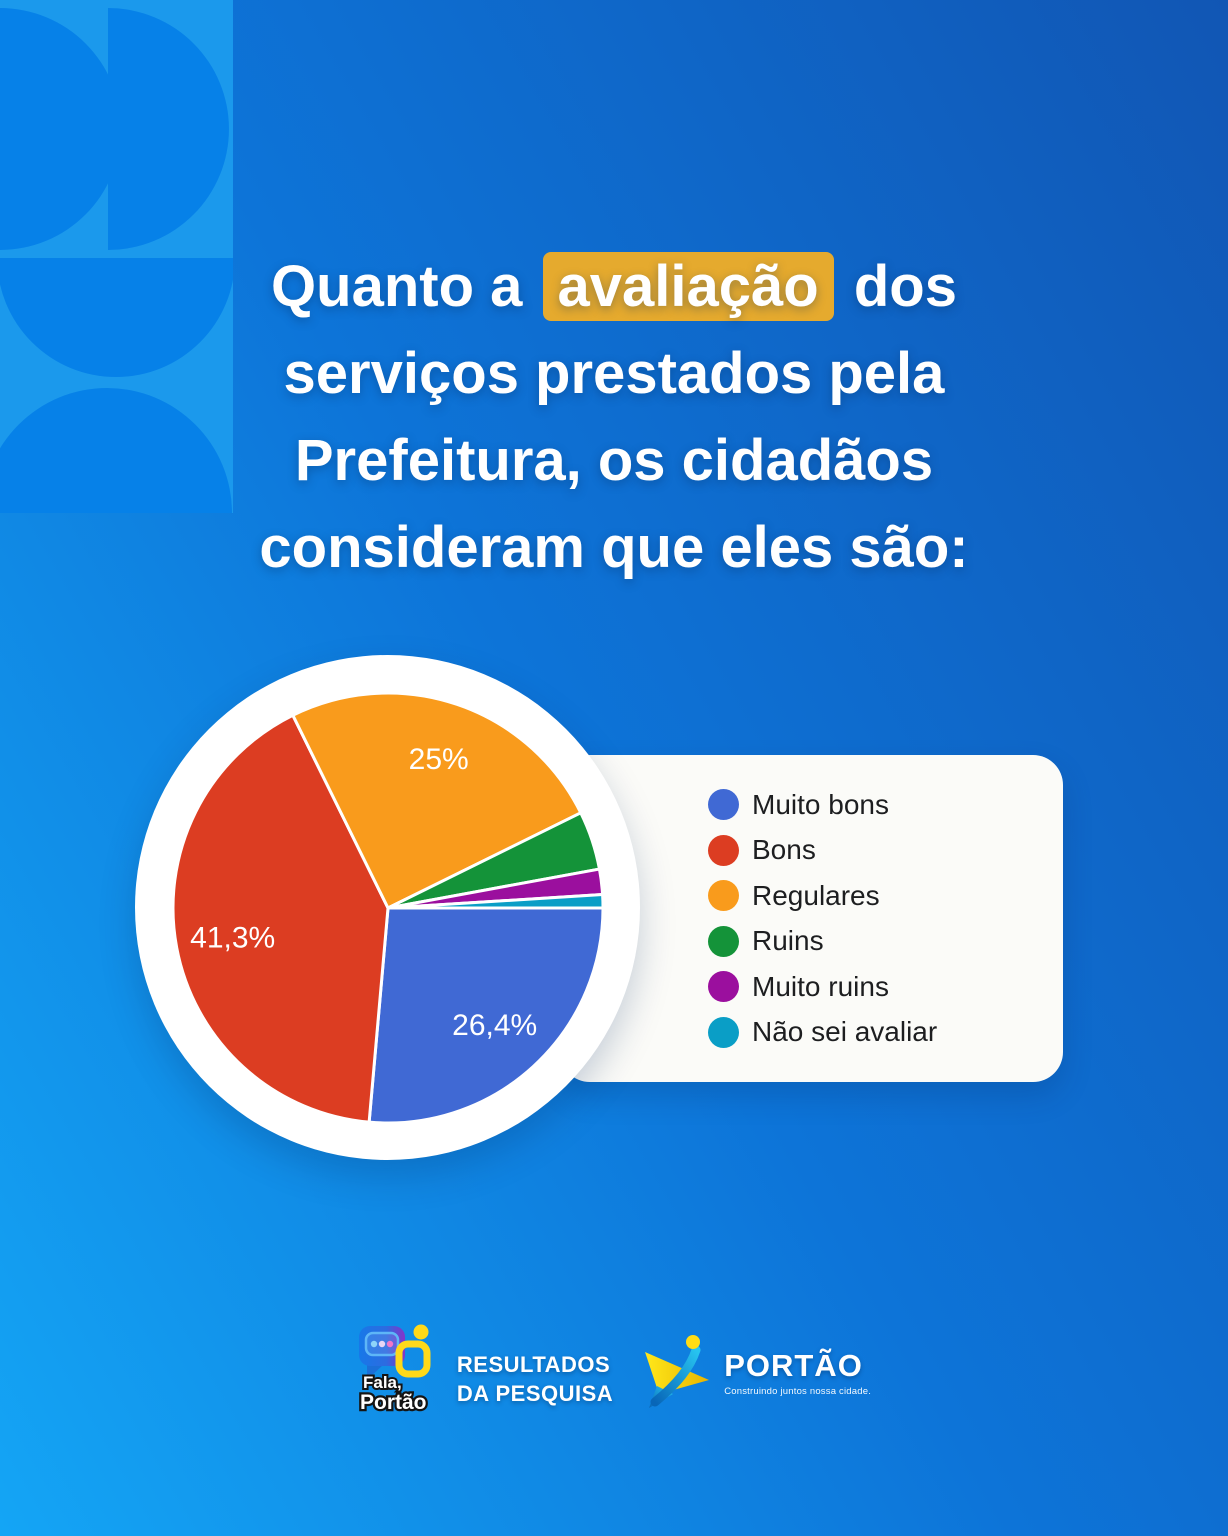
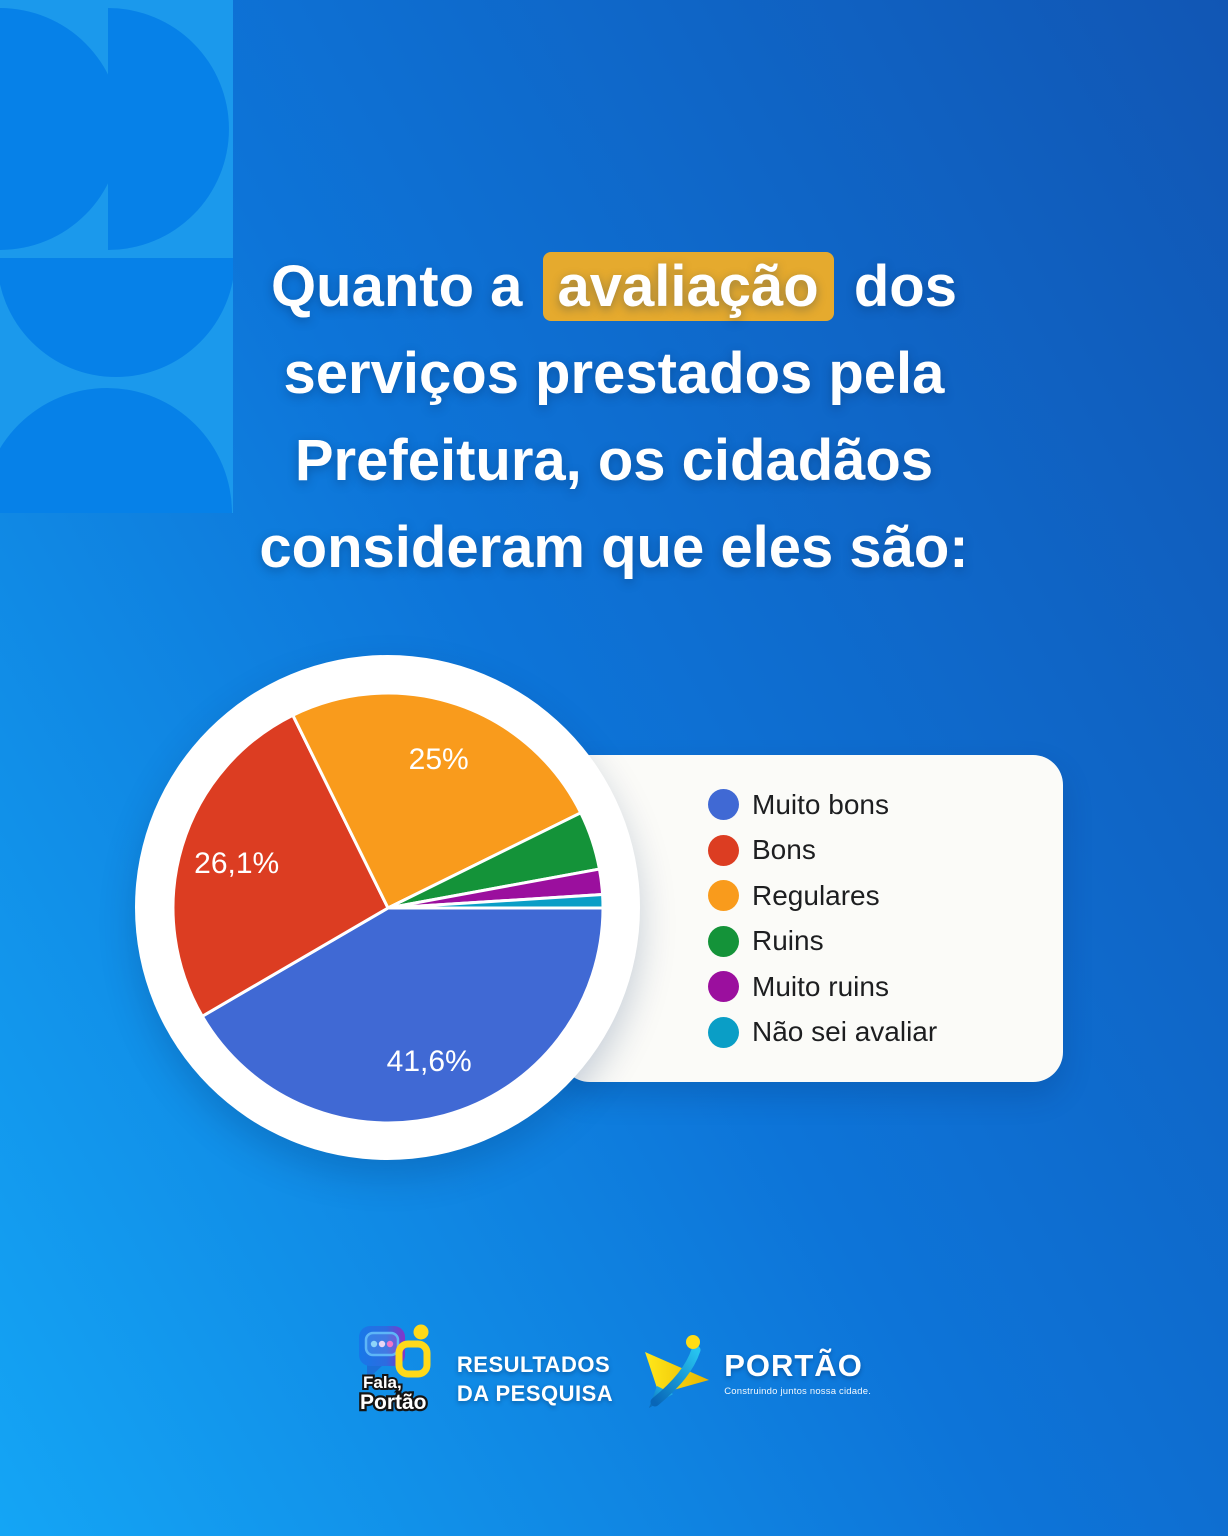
Muito bons: 26,4% -> 41,6%
Bons: 41,3% -> 26,1%
